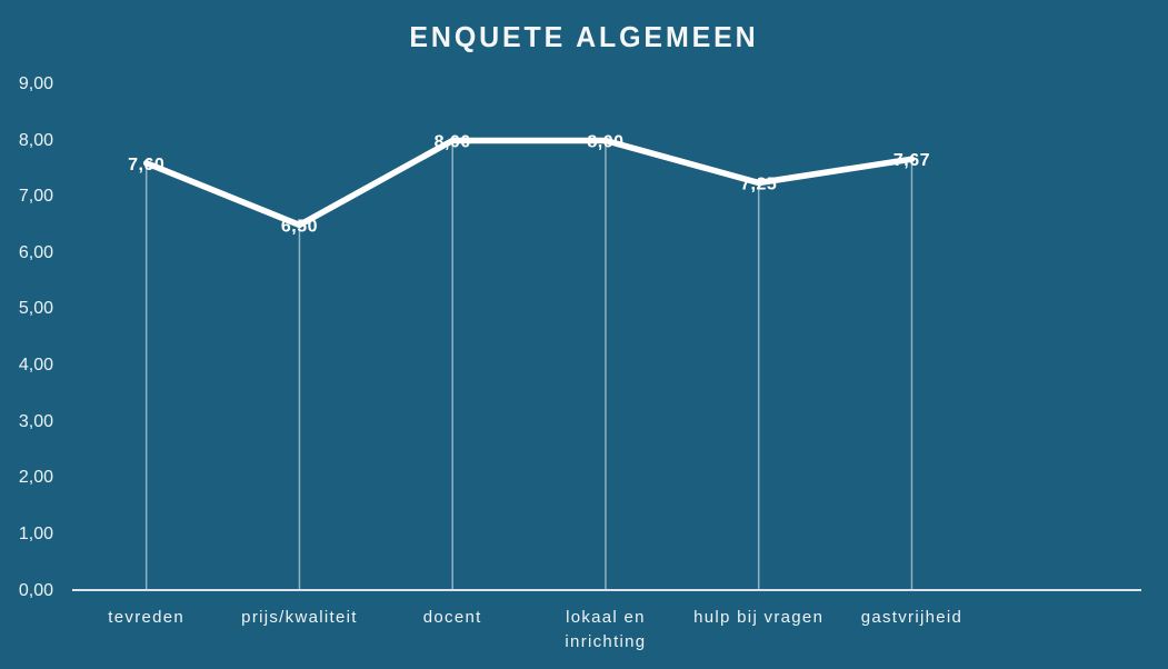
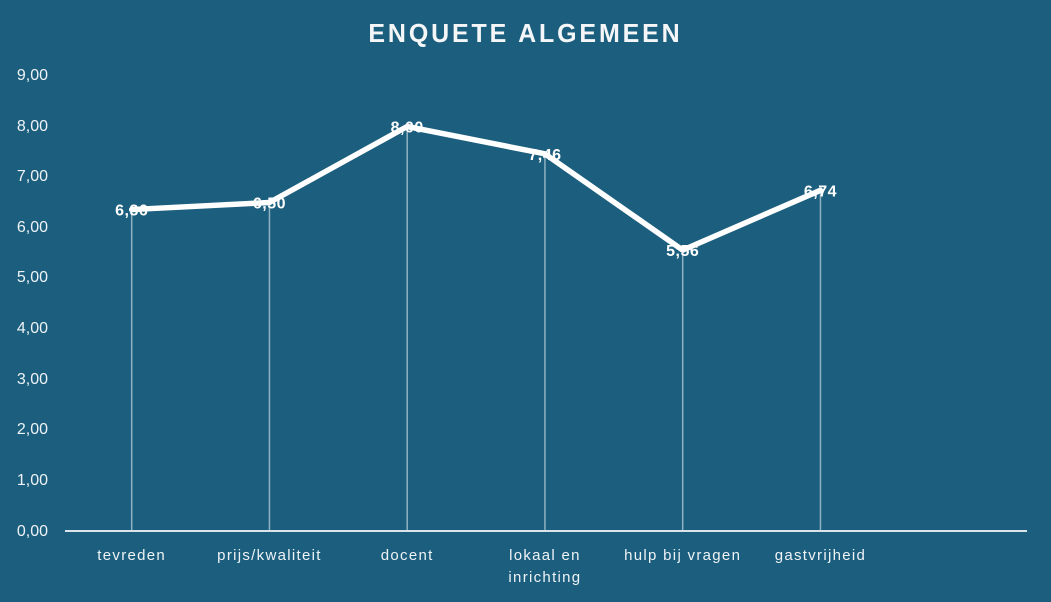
tevreden: 7,60 -> 6,36
lokaal en inrichting: 8,00 -> 7,46
hulp bij vragen: 7,25 -> 5,56
gastvrijheid: 7,67 -> 6,74
